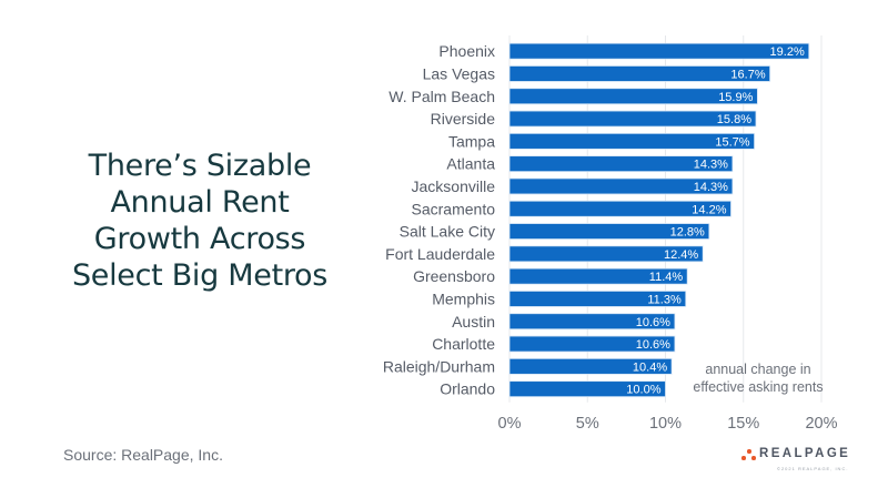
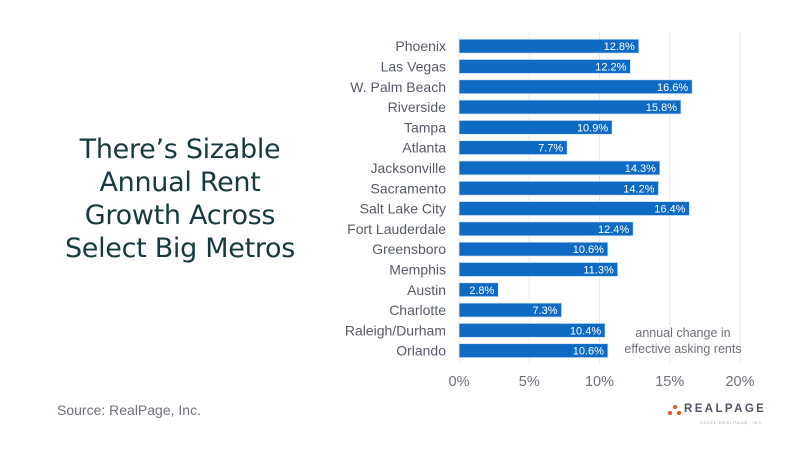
Phoenix: 19.2% -> 12.8%
Las Vegas: 16.7% -> 12.2%
W. Palm Beach: 15.9% -> 16.6%
Tampa: 15.7% -> 10.9%
Atlanta: 14.3% -> 7.7%
Salt Lake City: 12.8% -> 16.4%
Greensboro: 11.4% -> 10.6%
Austin: 10.6% -> 2.8%
Charlotte: 10.6% -> 7.3%
Orlando: 10.0% -> 10.6%
